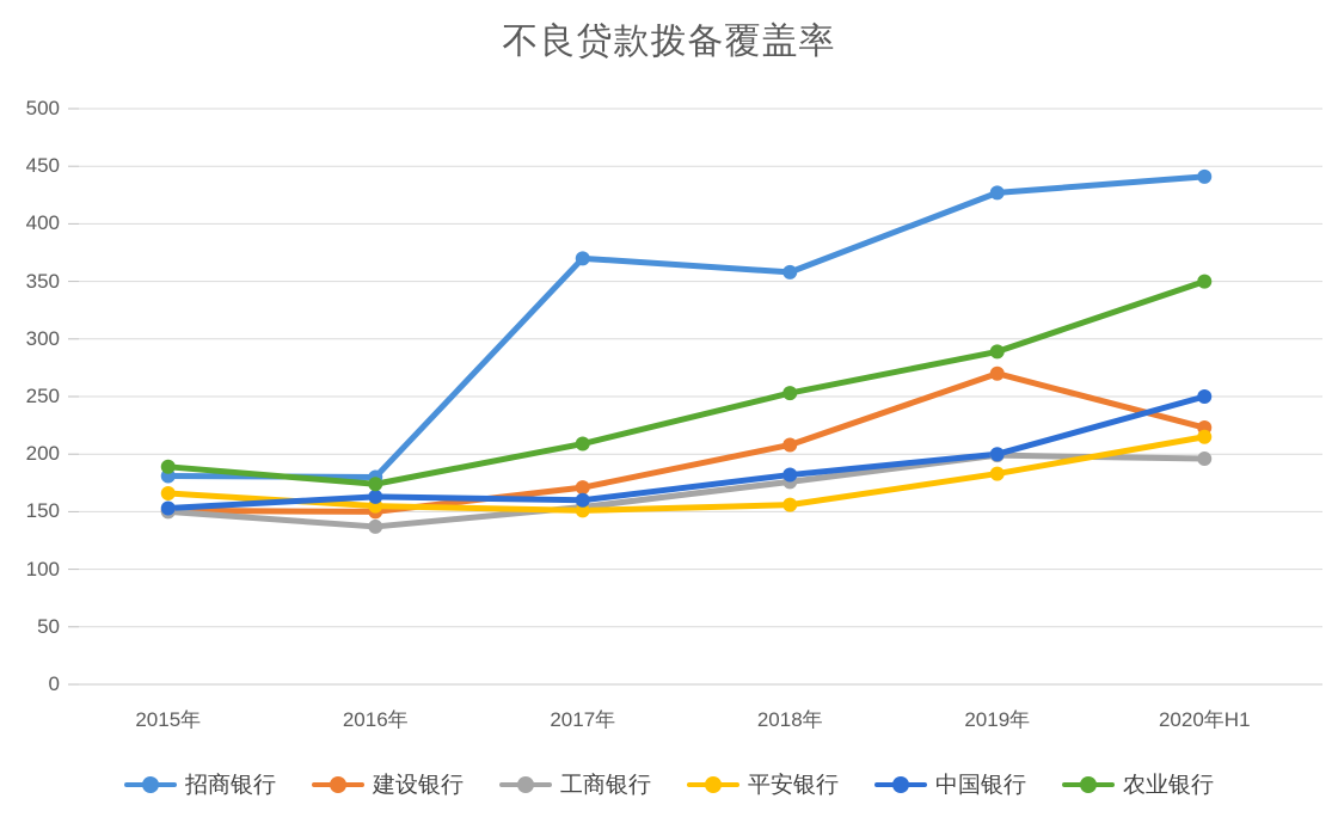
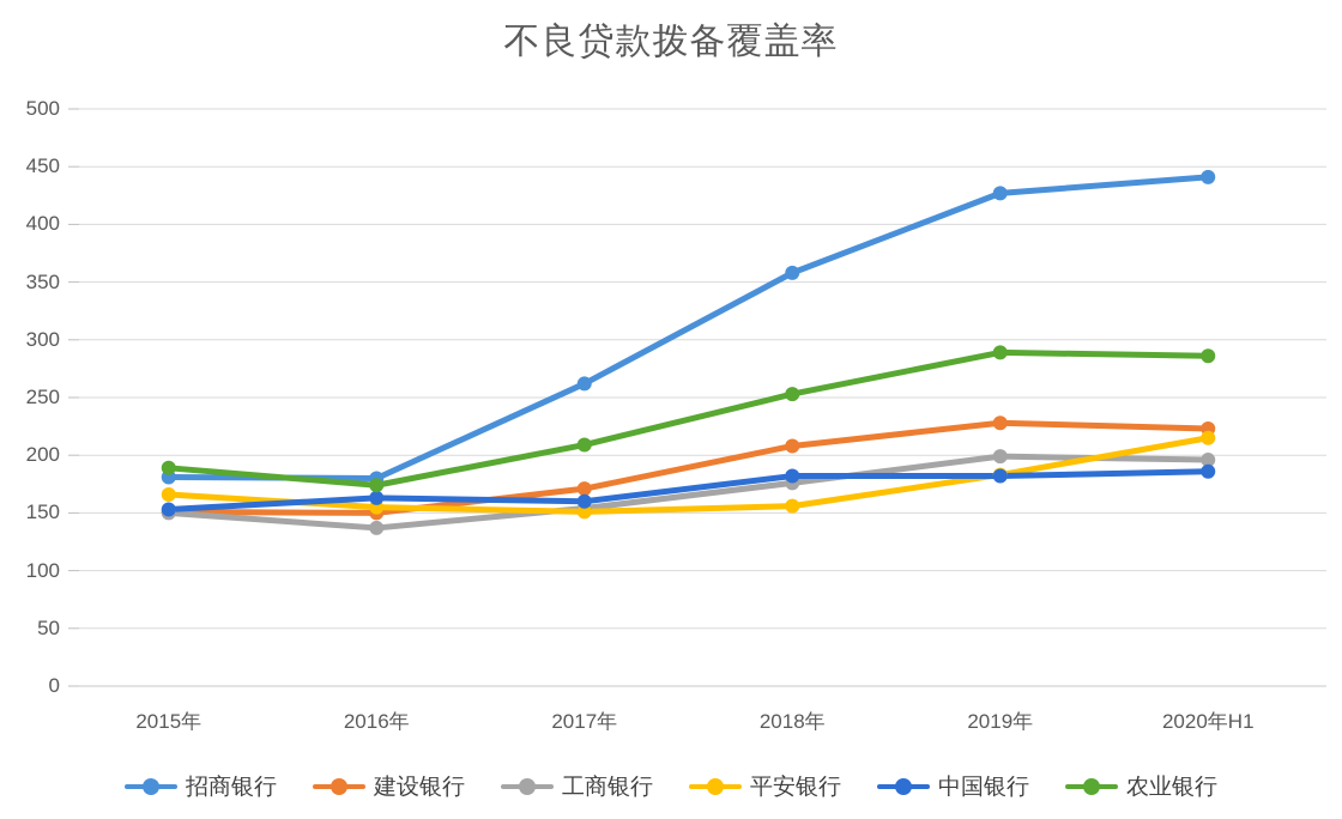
招商银行/2017年: 370 -> 260
建设银行/2019年: 270 -> 230
中国银行/2019年: 200 -> 180
中国银行/2020年H1: 250 -> 190
农业银行/2020年H1: 350 -> 290
